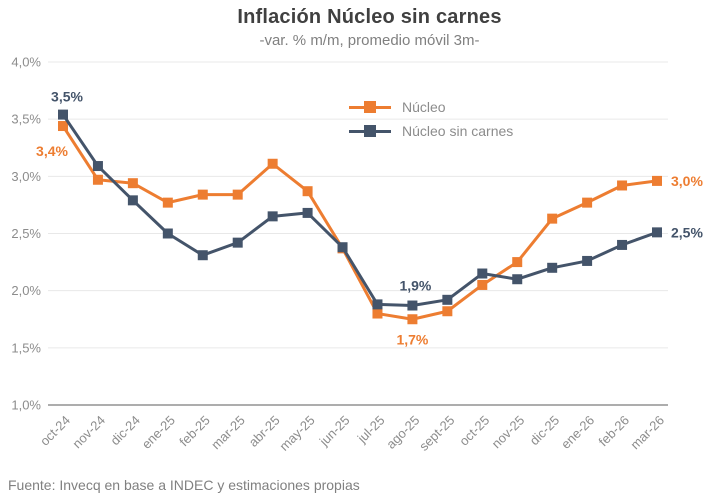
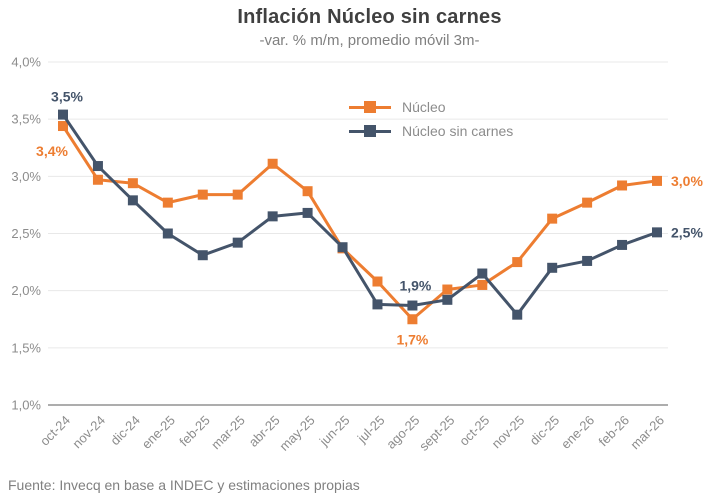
Núcleo/jul-25: 1,80% -> 2,08%
Núcleo/sept-25: 1,82% -> 2,01%
Núcleo sin carnes/nov-25: 2,10% -> 1,79%
